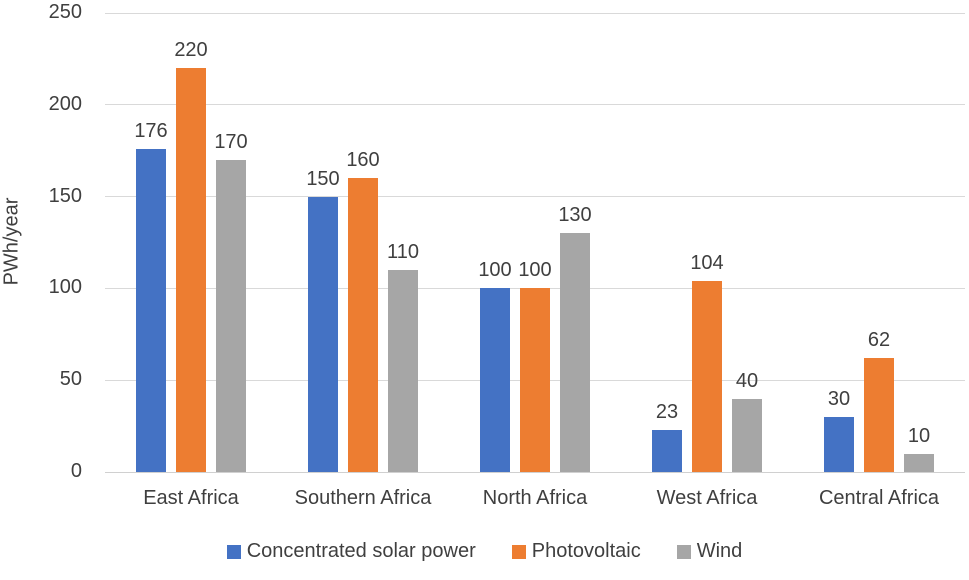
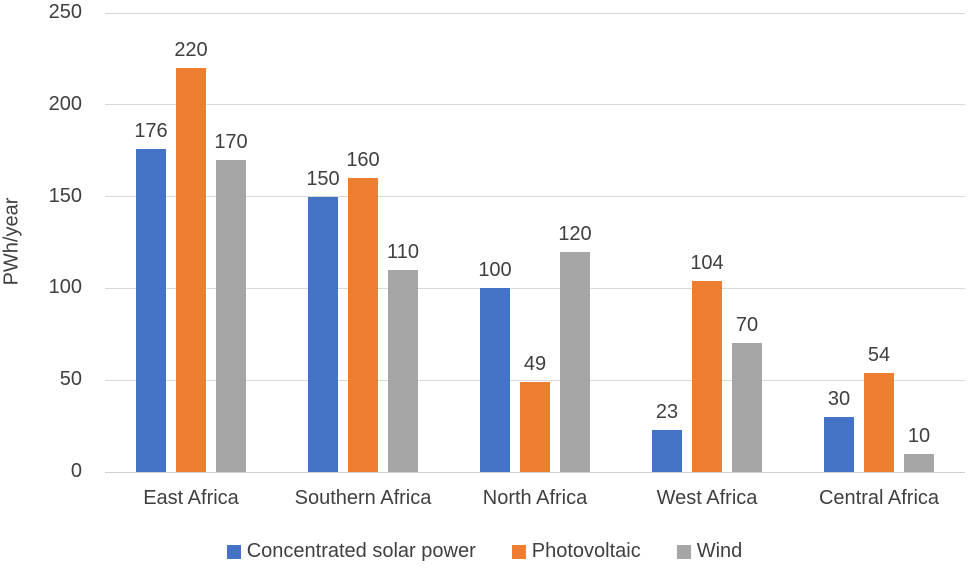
Photovoltaic/North Africa: 100 -> 49
Wind/North Africa: 130 -> 120
Wind/West Africa: 40 -> 70
Photovoltaic/Central Africa: 62 -> 54
